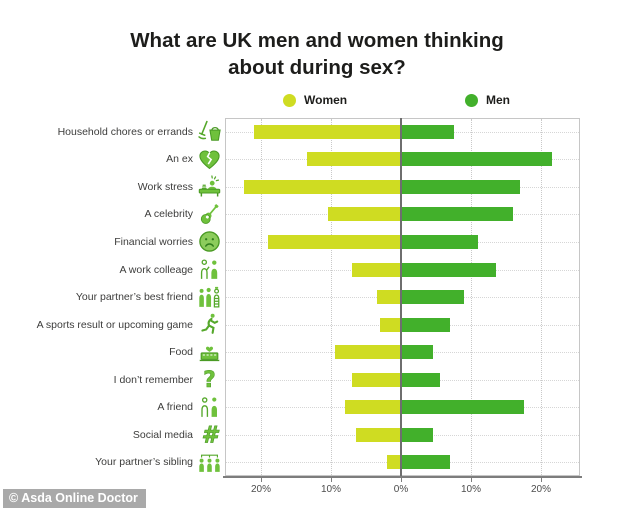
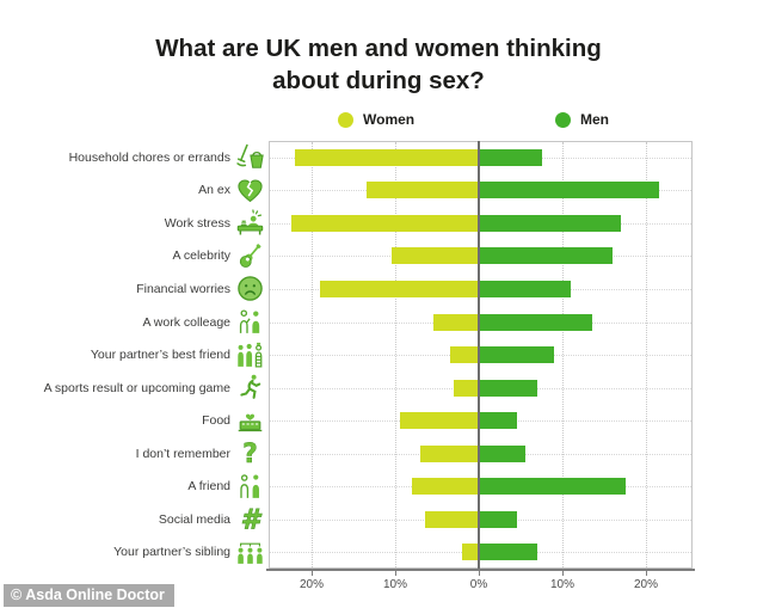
Women/Household chores or errands: 21% -> 22%
Women/A work colleage: 7% -> 6%
